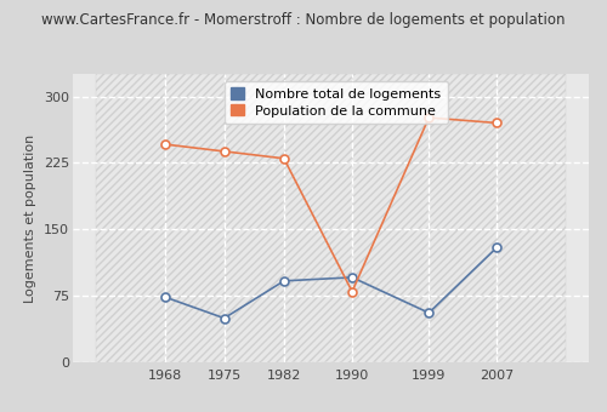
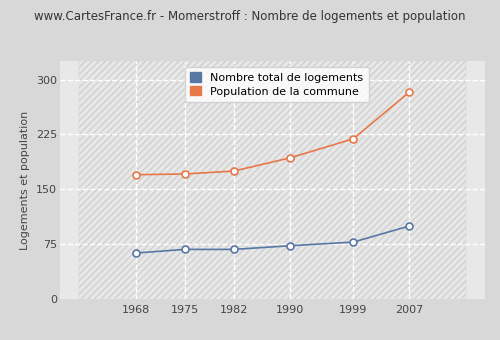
Nombre total de logements/1968: 74 -> 63
Population de la commune/1968: 246 -> 170
Nombre total de logements/1975: 50 -> 68
Population de la commune/1975: 238 -> 171
Nombre total de logements/1982: 92 -> 68
Population de la commune/1982: 230 -> 175
Nombre total de logements/1990: 96 -> 73
Population de la commune/1990: 80 -> 193
Nombre total de logements/1999: 56 -> 78
Population de la commune/1999: 276 -> 219
Nombre total de logements/2007: 130 -> 100
Population de la commune/2007: 270 -> 283
